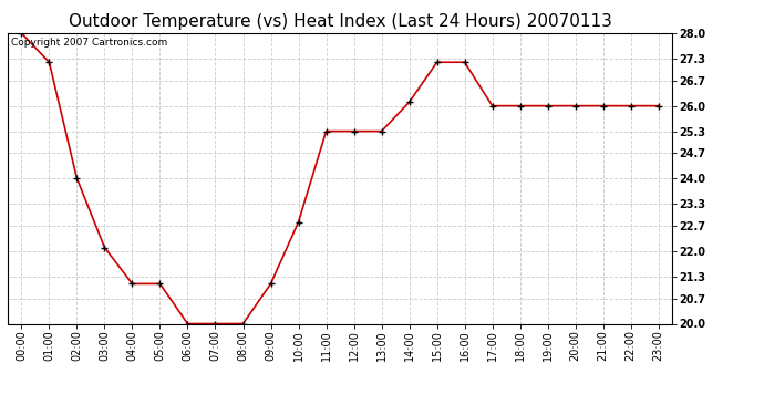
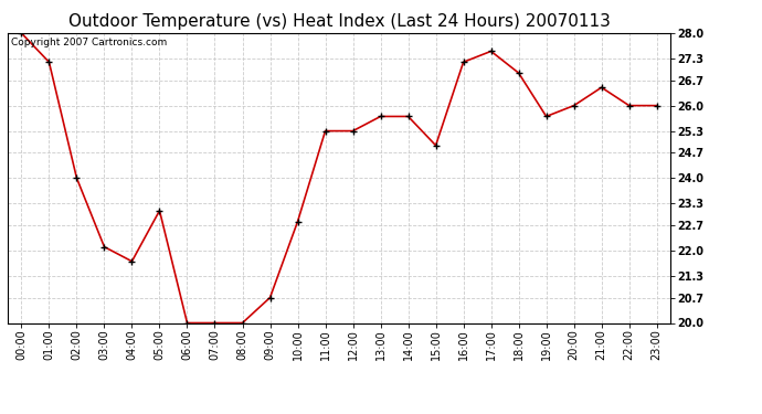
04:00: 21.1 -> 21.7
05:00: 21.1 -> 23.1
09:00: 21.1 -> 20.7
13:00: 25.3 -> 25.7
14:00: 26.1 -> 25.7
15:00: 27.2 -> 24.9
17:00: 26.0 -> 27.5
18:00: 26.0 -> 26.9
19:00: 26.0 -> 25.7
21:00: 26.0 -> 26.5
